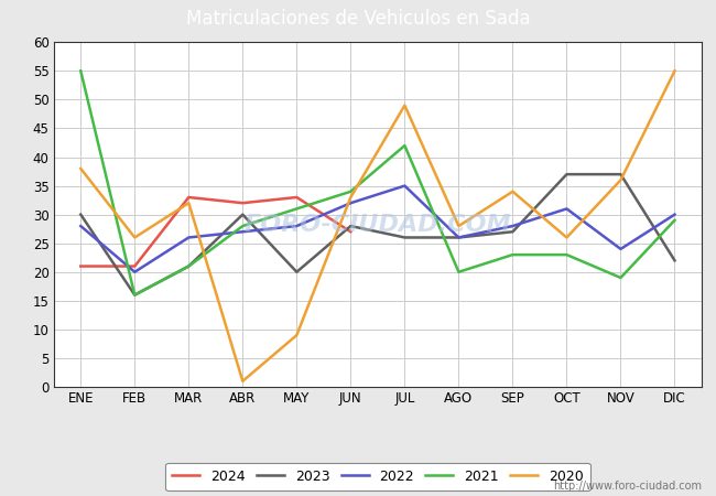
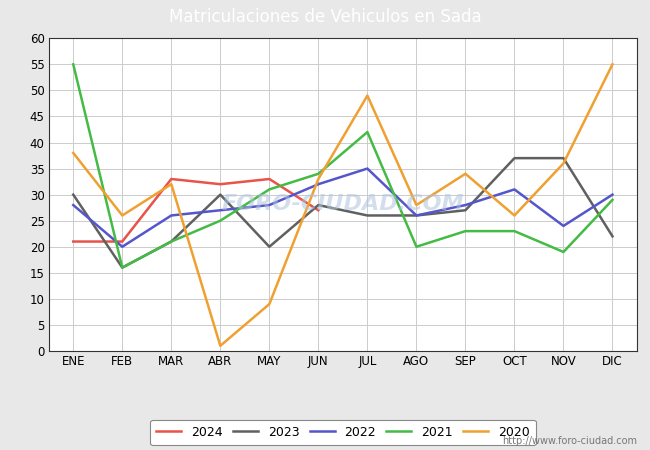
2021/ABR: 28 -> 25
